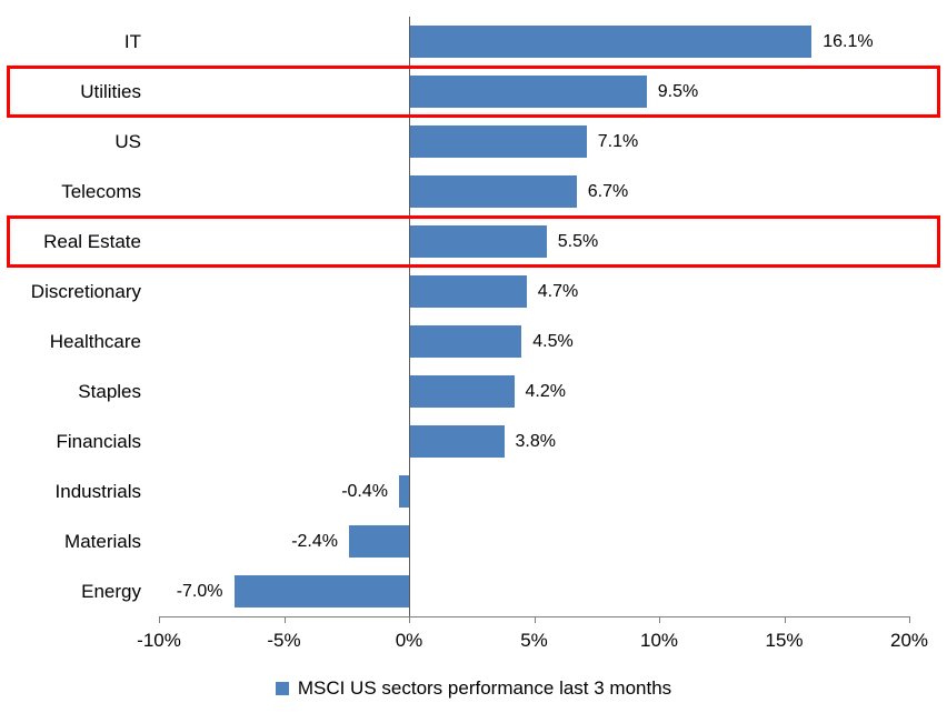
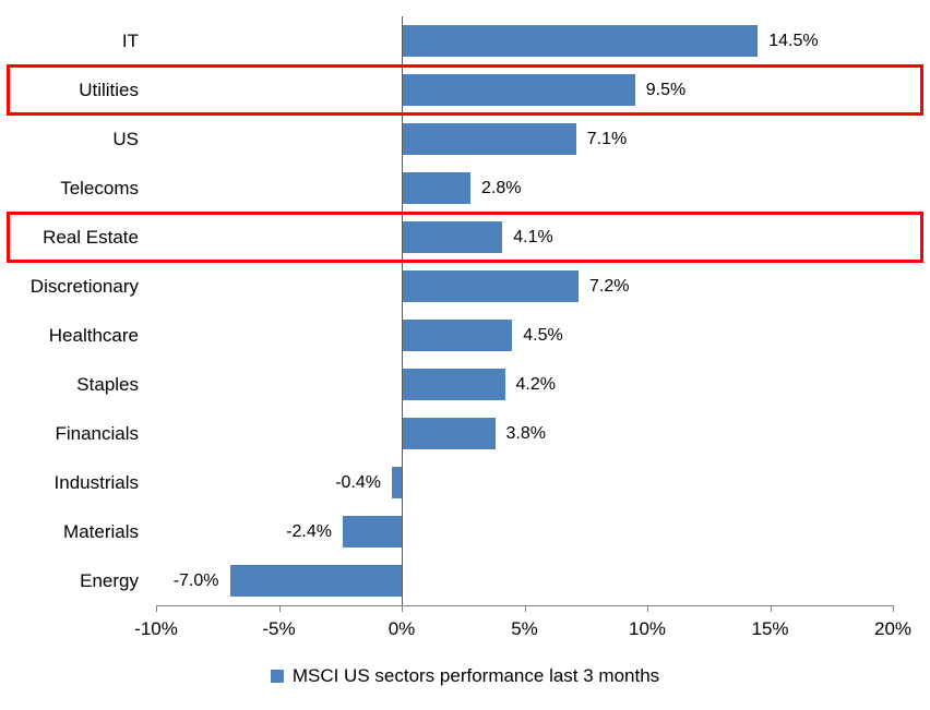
IT: 16.1% -> 14.5%
Telecoms: 6.7% -> 2.8%
Real Estate: 5.5% -> 4.1%
Discretionary: 4.7% -> 7.2%
